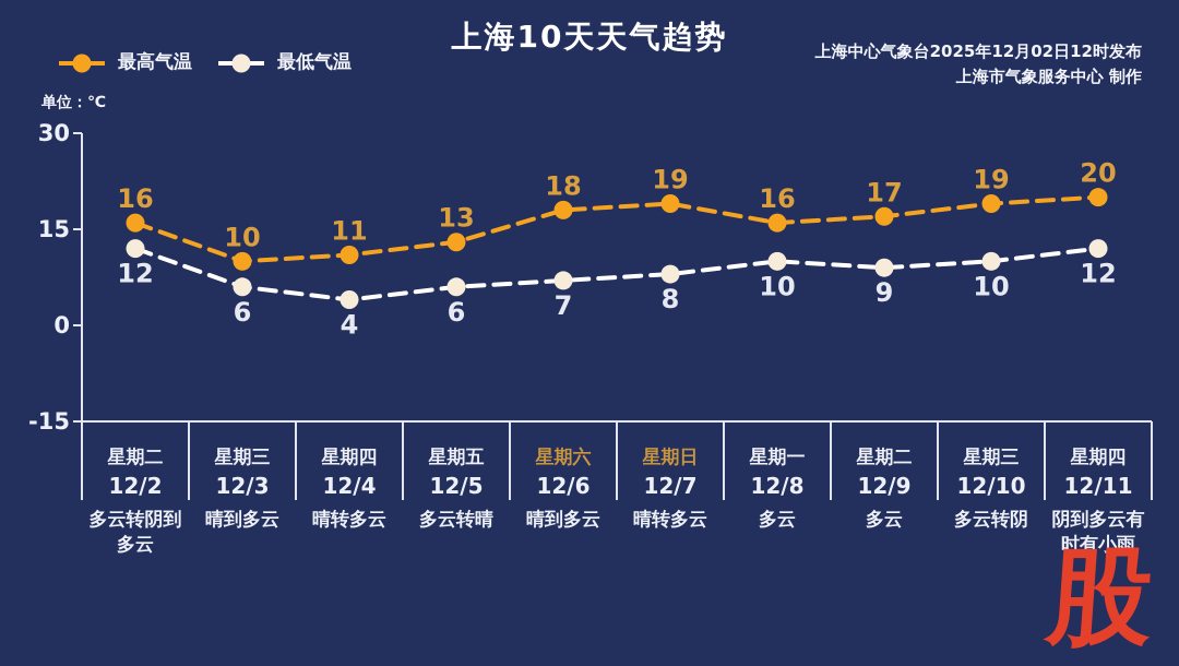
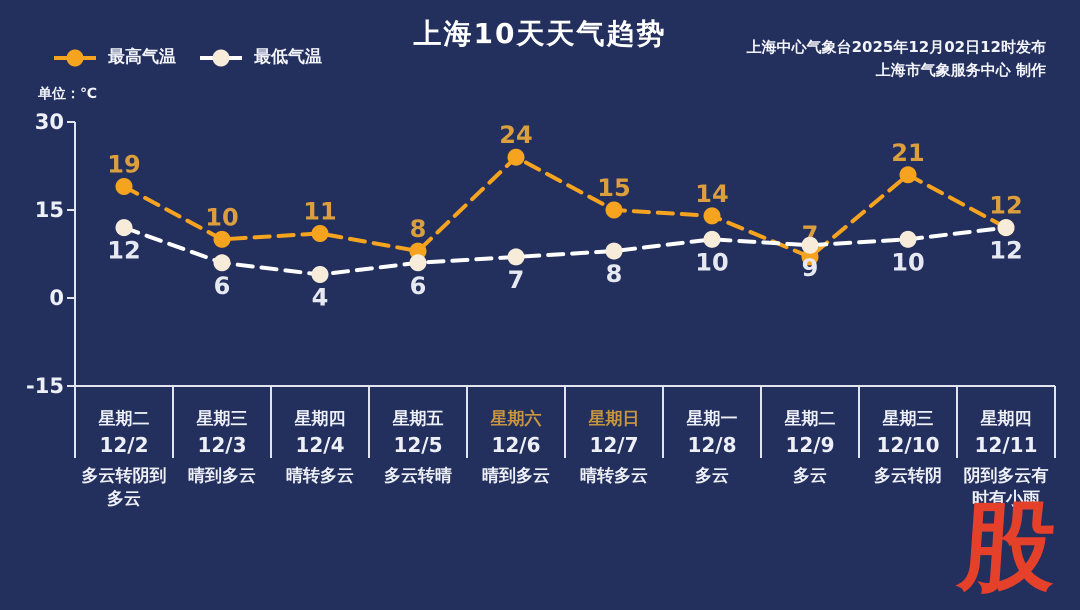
最高气温/12/2: 16 -> 19
最高气温/12/5: 13 -> 8
最高气温/12/6: 18 -> 24
最高气温/12/7: 19 -> 15
最高气温/12/8: 16 -> 14
最高气温/12/9: 17 -> 7
最高气温/12/10: 19 -> 21
最高气温/12/11: 20 -> 12
